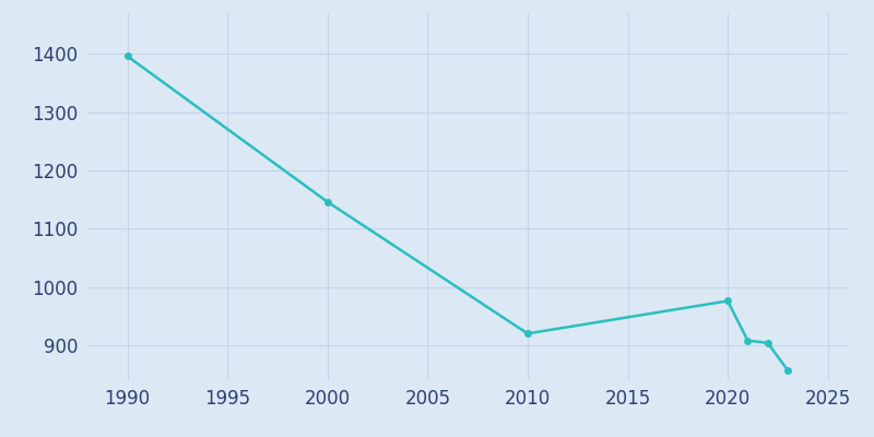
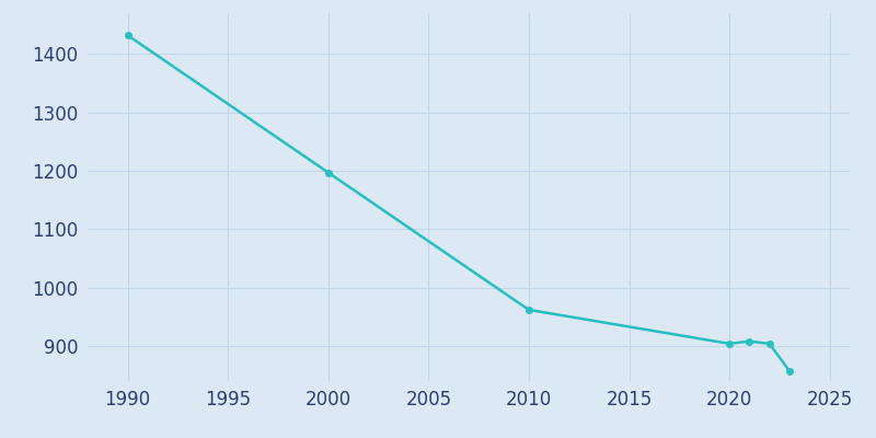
1990: 1396 -> 1432
2000: 1146 -> 1197
2010: 920 -> 962
2020: 976 -> 904
